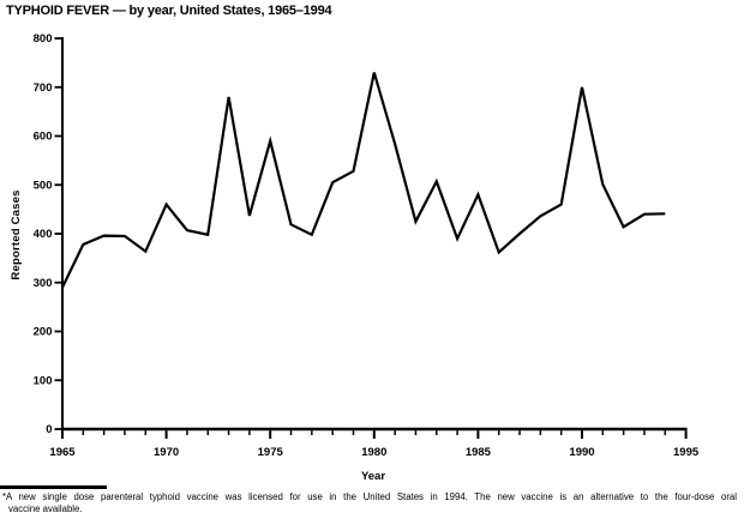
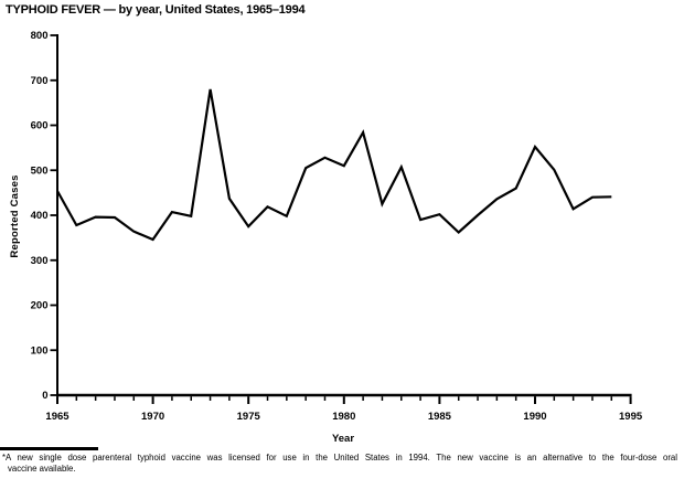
1965: 290 -> 450
1970: 460 -> 350
1975: 590 -> 380
1980: 730 -> 510
1985: 480 -> 400
1990: 700 -> 550
